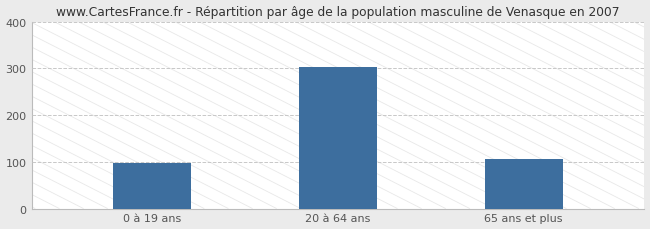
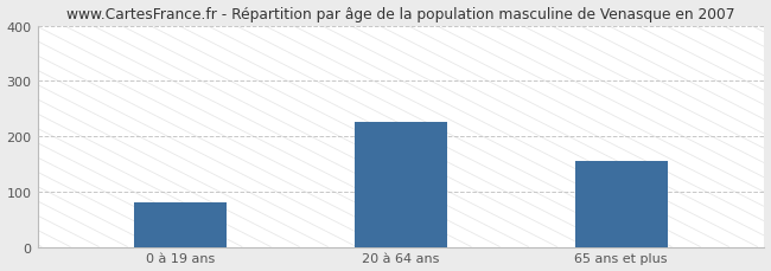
0 à 19 ans: 98 -> 80
20 à 64 ans: 303 -> 225
65 ans et plus: 105 -> 155
